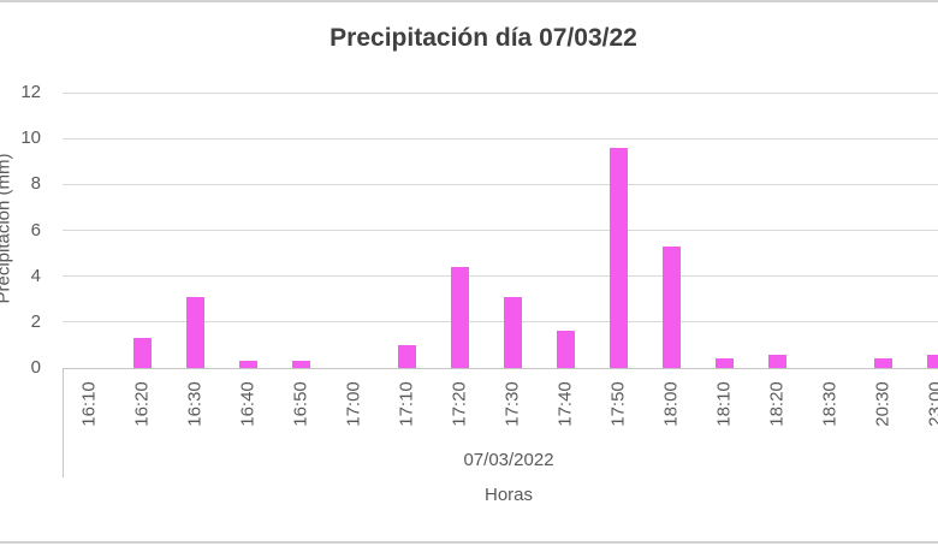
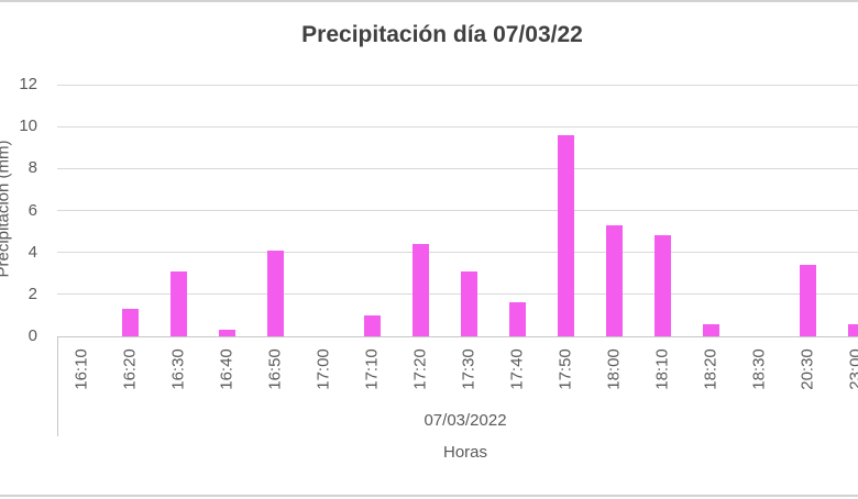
16:50: 0.3 -> 4.1
18:10: 0.4 -> 4.8
20:30: 0.4 -> 3.4
